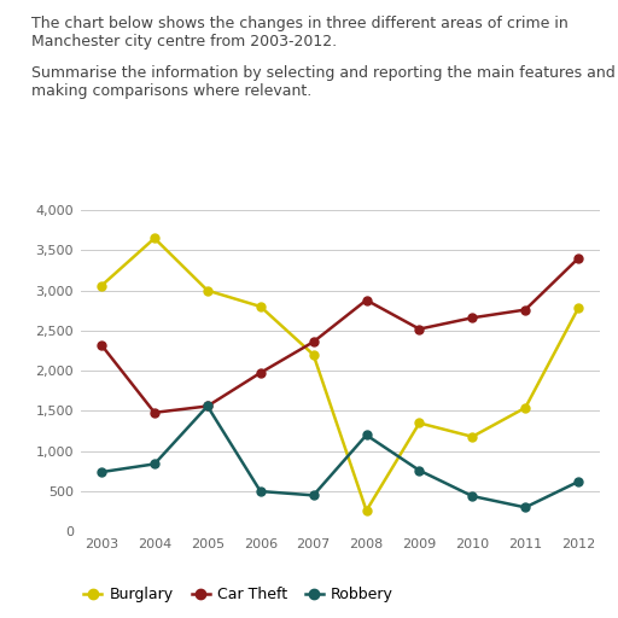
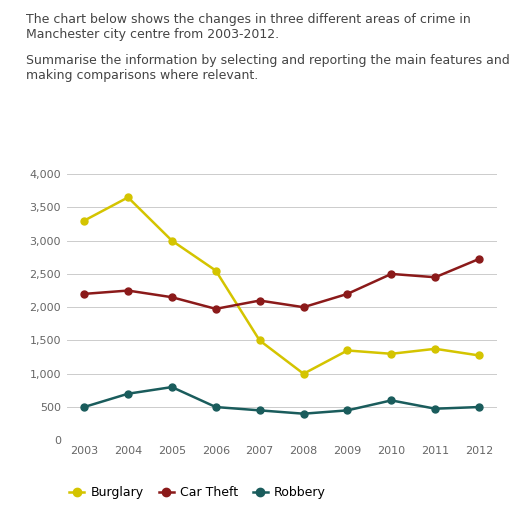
Burglary/2003: 3,060 -> 3,300
Car Theft/2003: 2,320 -> 2,200
Robbery/2003: 740 -> 500
Car Theft/2004: 1,480 -> 2,250
Robbery/2004: 840 -> 700
Car Theft/2005: 1,560 -> 2,150
Robbery/2005: 1,560 -> 800
Burglary/2006: 2,800 -> 2,550
Burglary/2007: 2,200 -> 1,500
Car Theft/2007: 2,360 -> 2,100
Burglary/2008: 260 -> 1,000
Car Theft/2008: 2,880 -> 2,000
Robbery/2008: 1,200 -> 400
Car Theft/2009: 2,520 -> 2,200
Robbery/2009: 760 -> 450
Burglary/2010: 1,180 -> 1,300
Car Theft/2010: 2,660 -> 2,500
Robbery/2010: 440 -> 600
Burglary/2011: 1,540 -> 1,380
Car Theft/2011: 2,760 -> 2,450
Robbery/2011: 300 -> 480
Burglary/2012: 2,780 -> 1,280
Car Theft/2012: 3,400 -> 2,720
Robbery/2012: 620 -> 500
